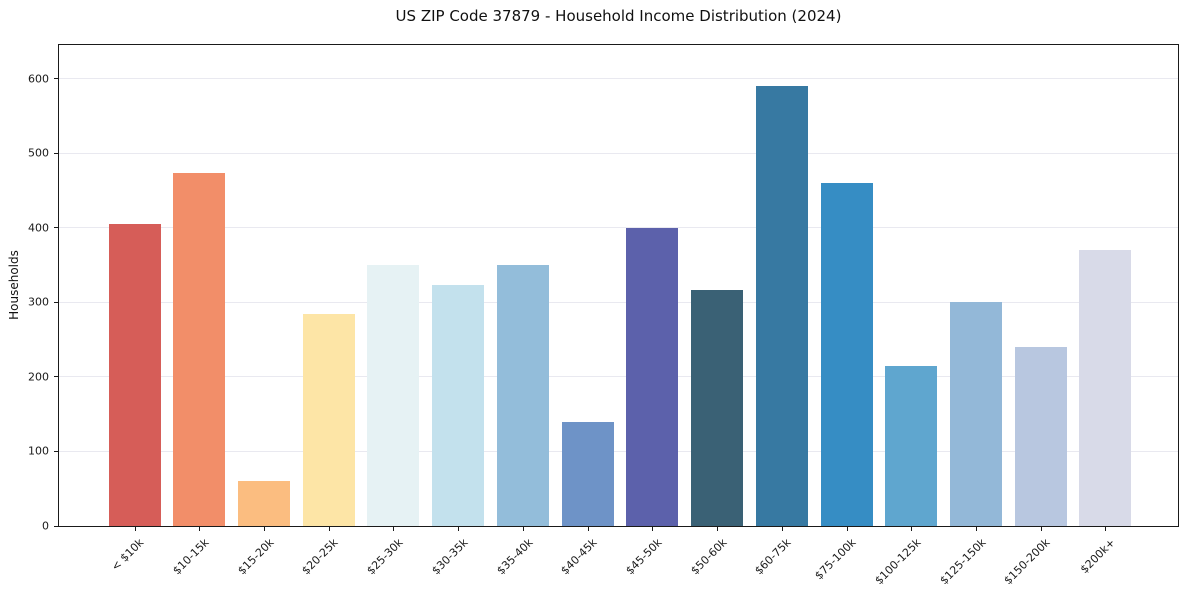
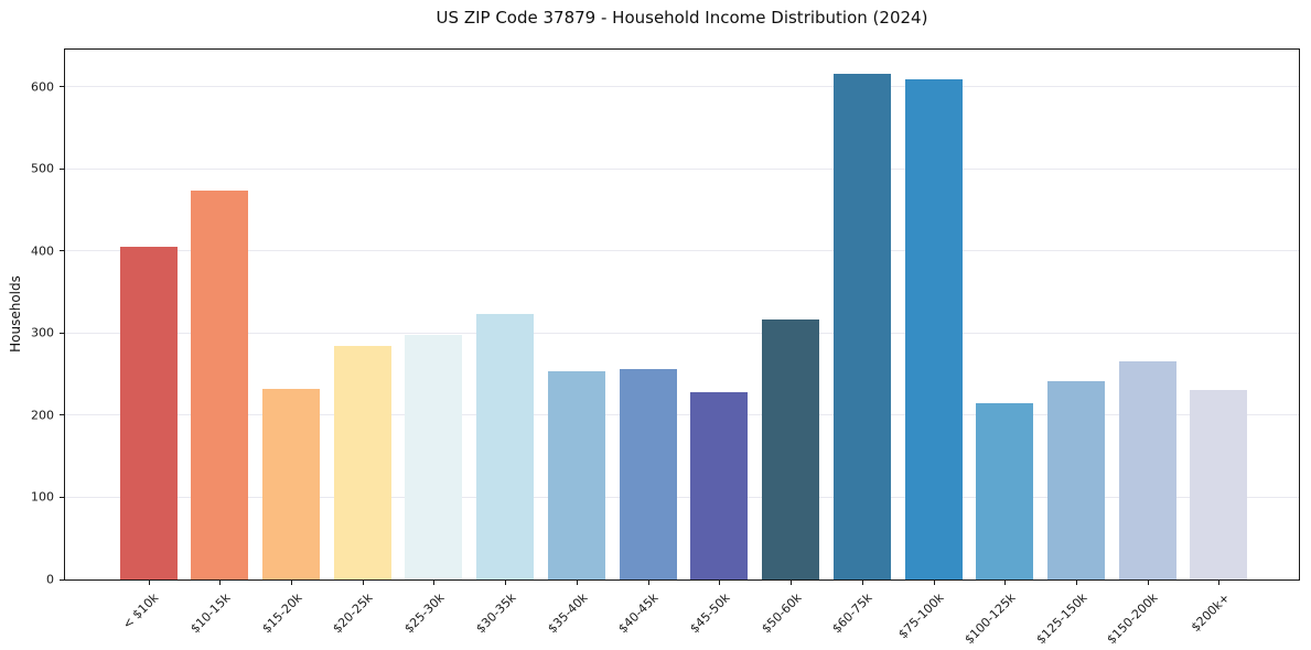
$15-20k: 60 -> 230
$25-30k: 350 -> 300
$35-40k: 350 -> 250
$40-45k: 140 -> 260
$45-50k: 400 -> 230
$60-75k: 590 -> 620
$75-100k: 460 -> 610
$125-150k: 300 -> 240
$150-200k: 240 -> 270
$200k+: 370 -> 230
